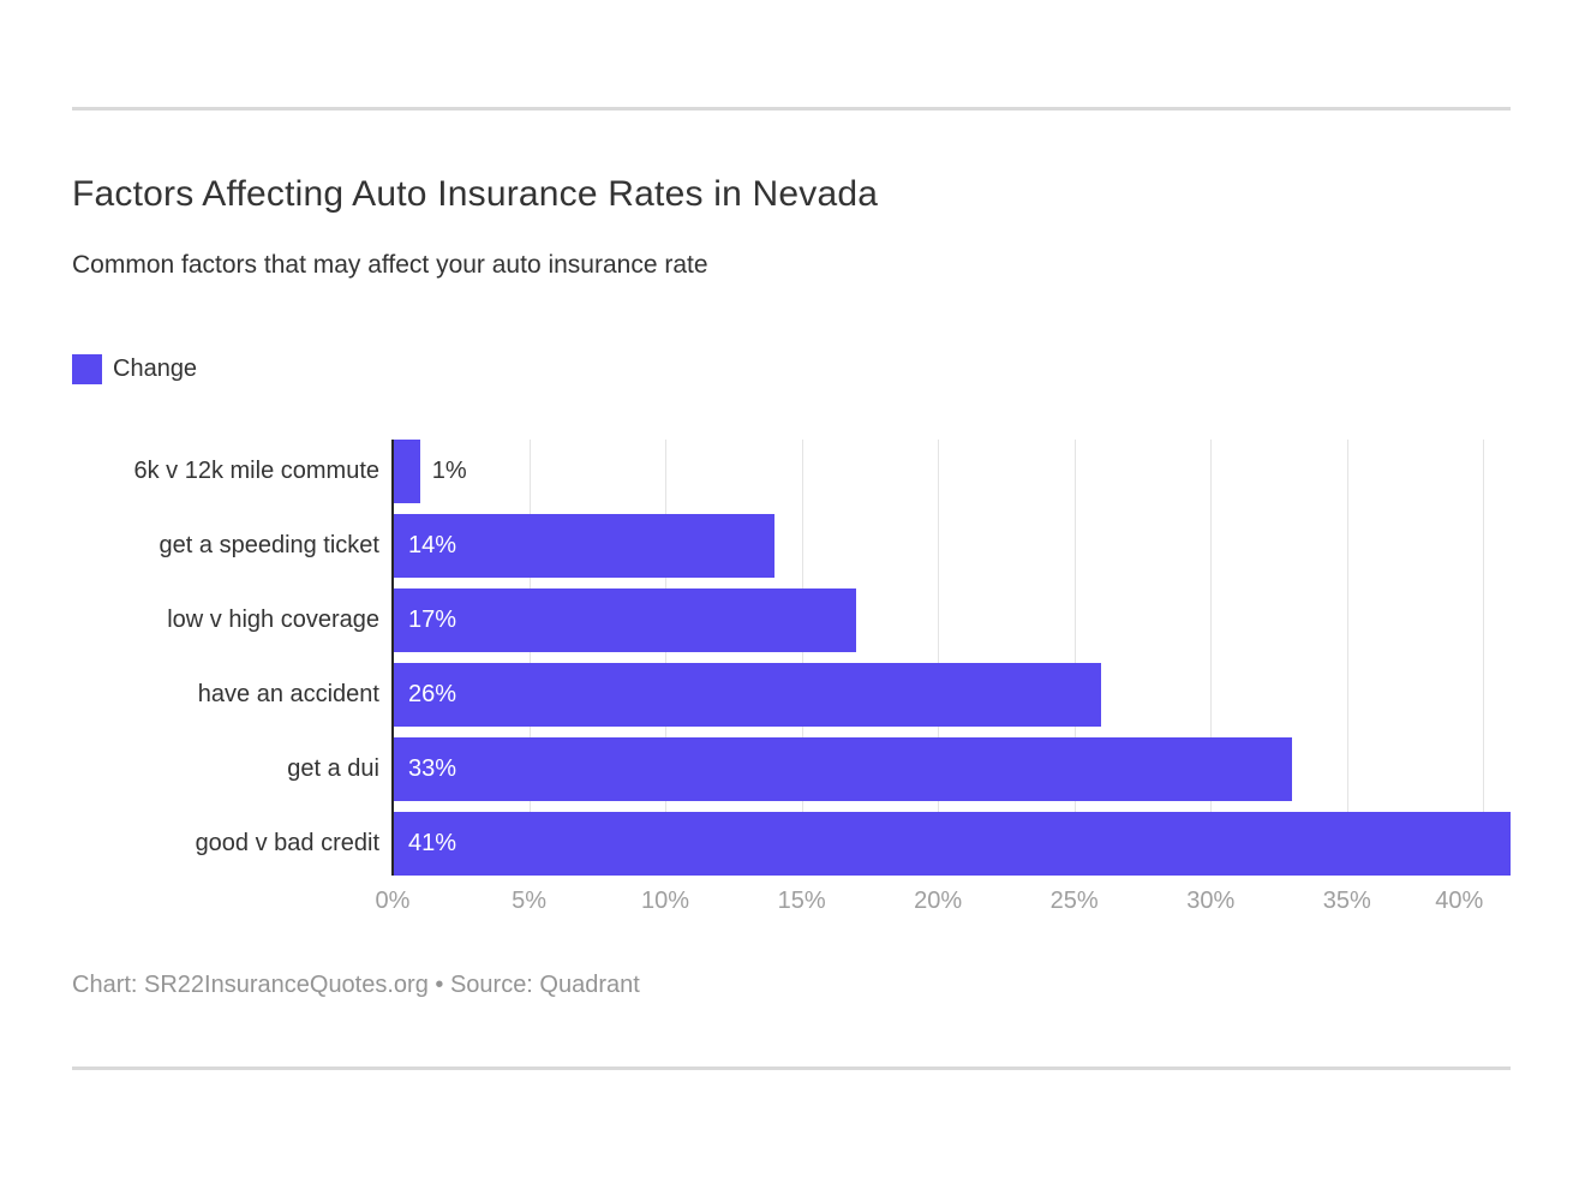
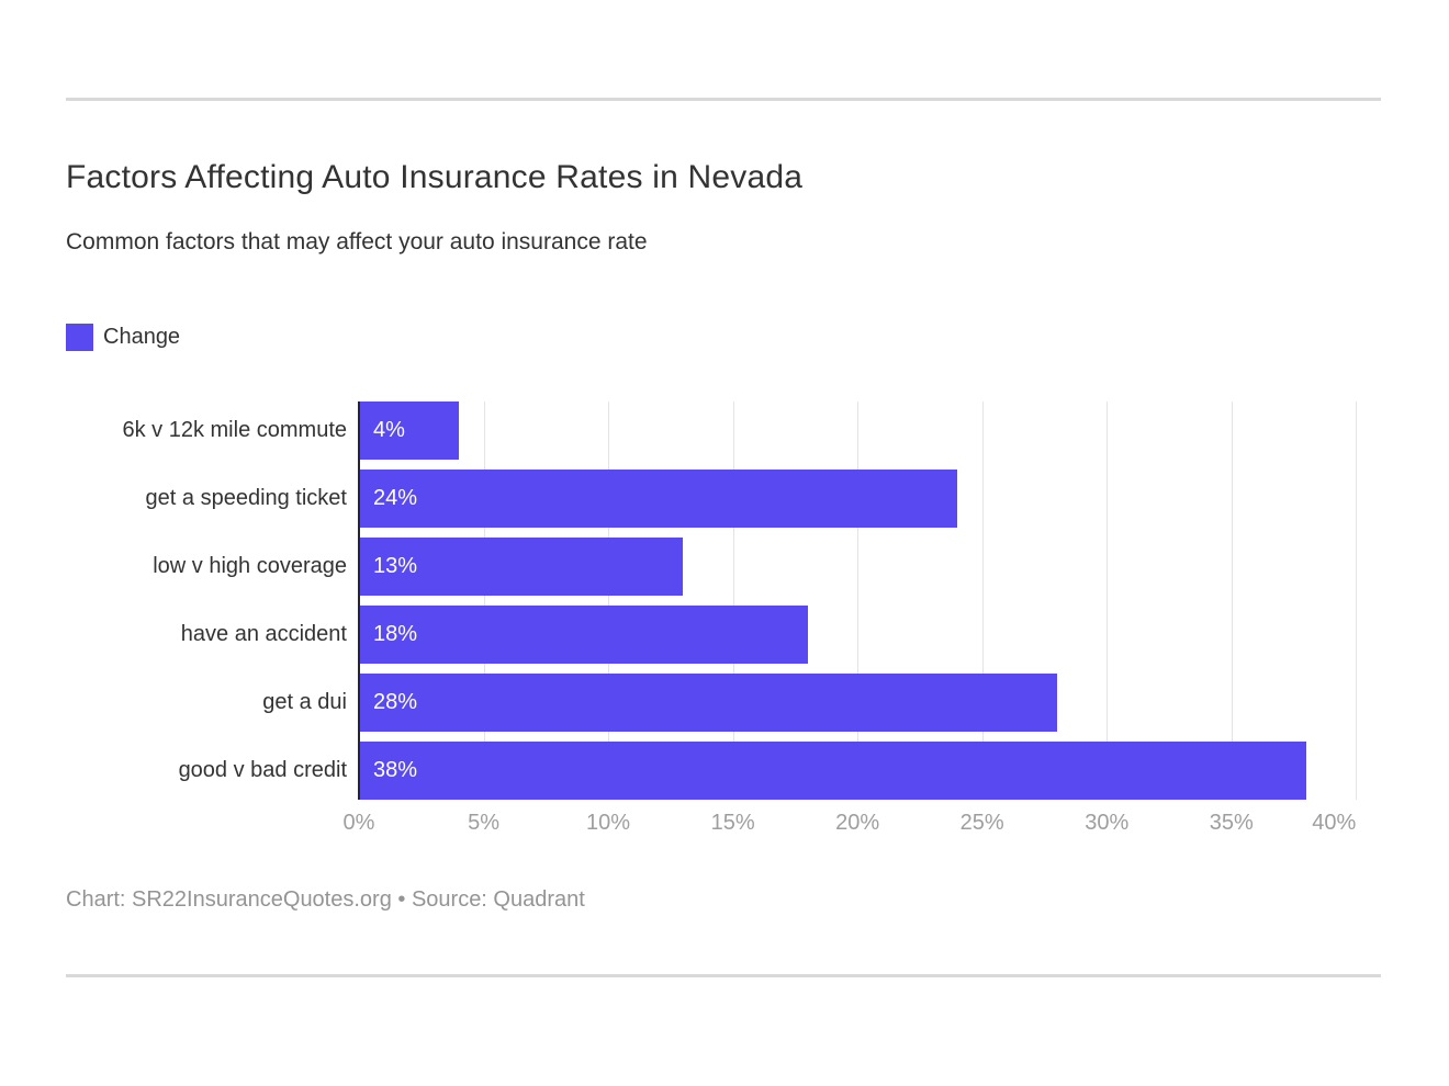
6k v 12k mile commute: 1% -> 4%
get a speeding ticket: 14% -> 24%
low v high coverage: 17% -> 13%
have an accident: 26% -> 18%
get a dui: 33% -> 28%
good v bad credit: 41% -> 38%
